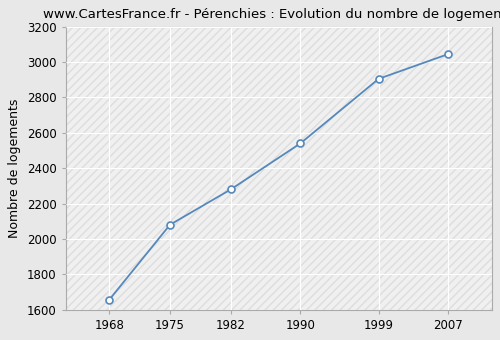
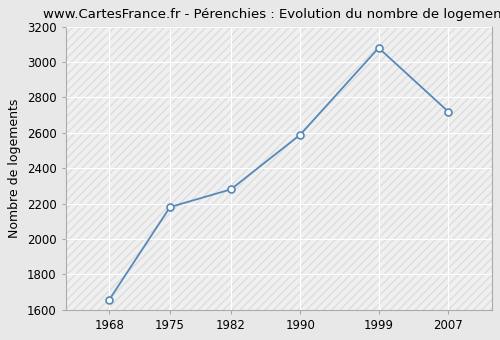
1975: 2080 -> 2180
1990: 2540 -> 2590
1999: 2900 -> 3080
2007: 3040 -> 2720
